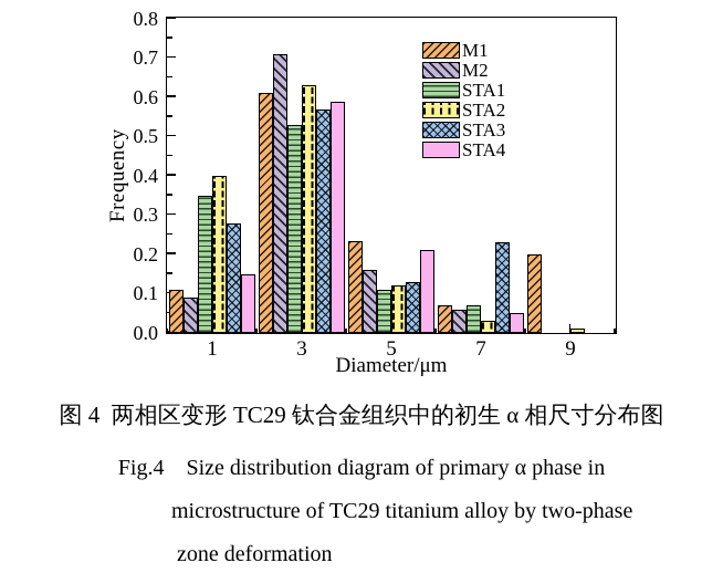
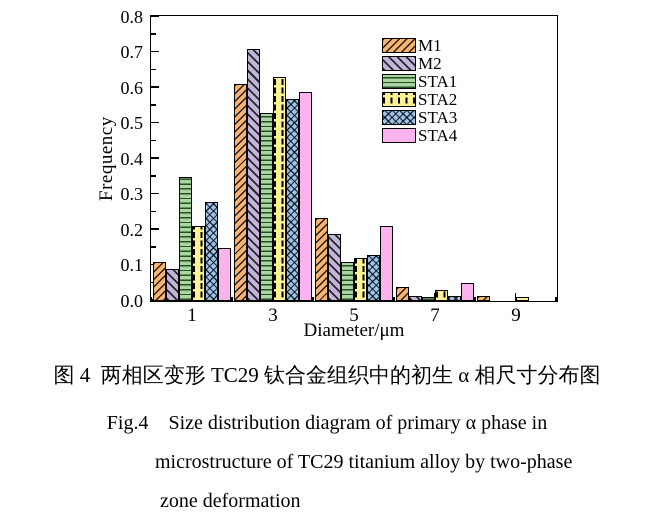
STA2/1: 0.40 -> 0.21
M2/5: 0.16 -> 0.19
M1/7: 0.07 -> 0.04
M2/7: 0.06 -> 0.01
STA1/7: 0.07 -> 0.01
STA3/7: 0.23 -> 0.01
M1/9: 0.20 -> 0.01
